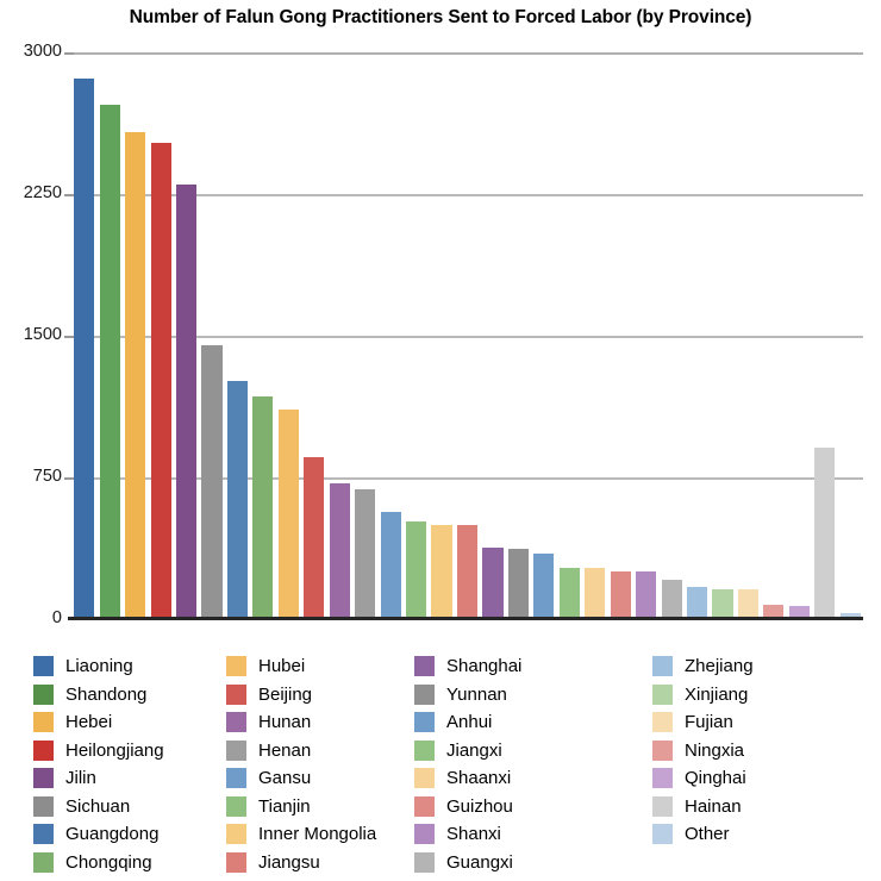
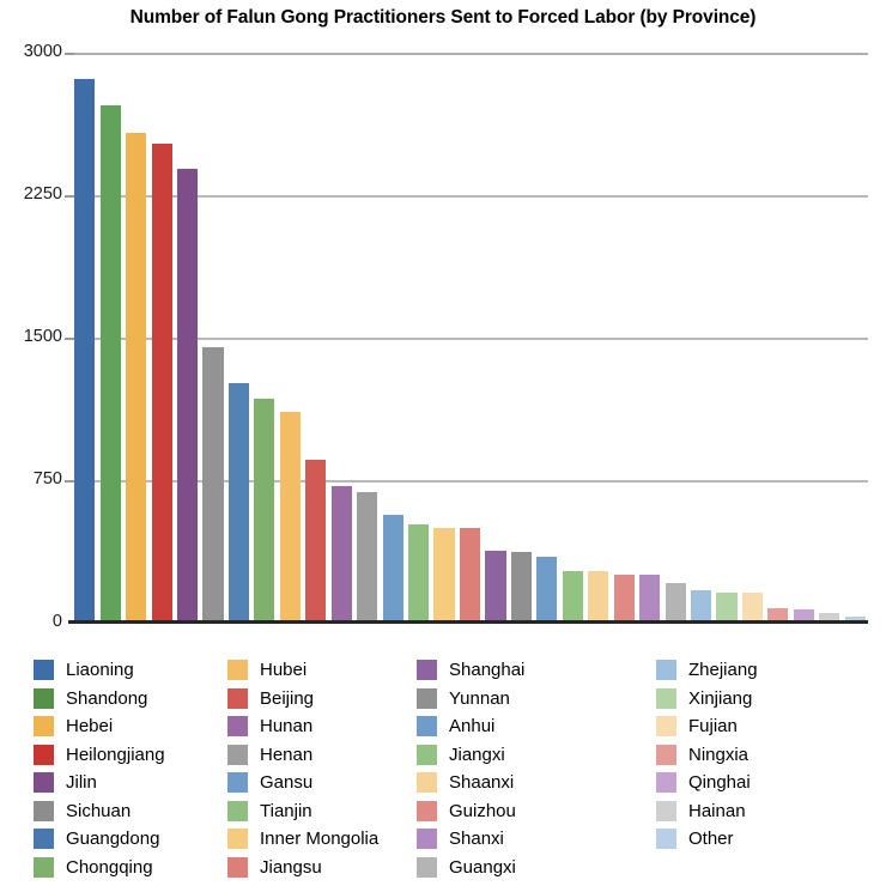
Jilin: 2300 -> 2390
Hainan: 910 -> 50
